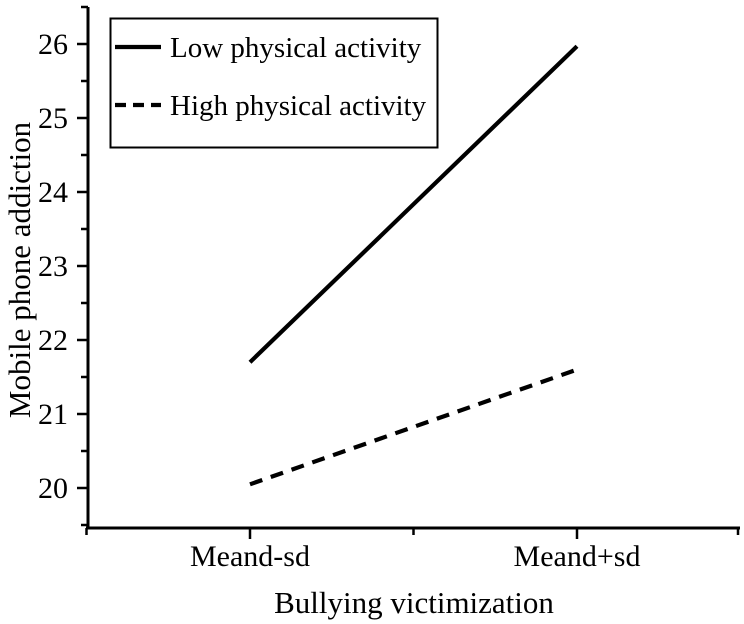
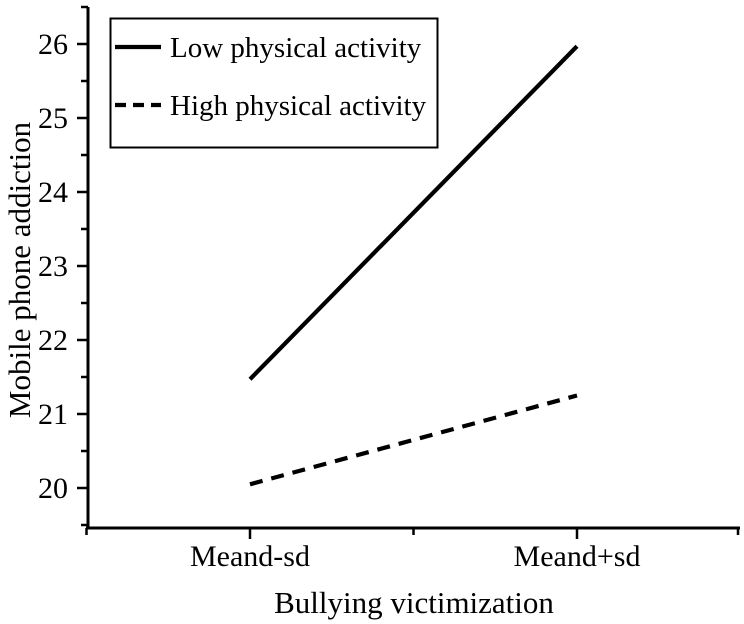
Low physical activity/Meand-sd: 21.7 -> 21.5
High physical activity/Meand+sd: 21.6 -> 21.2
